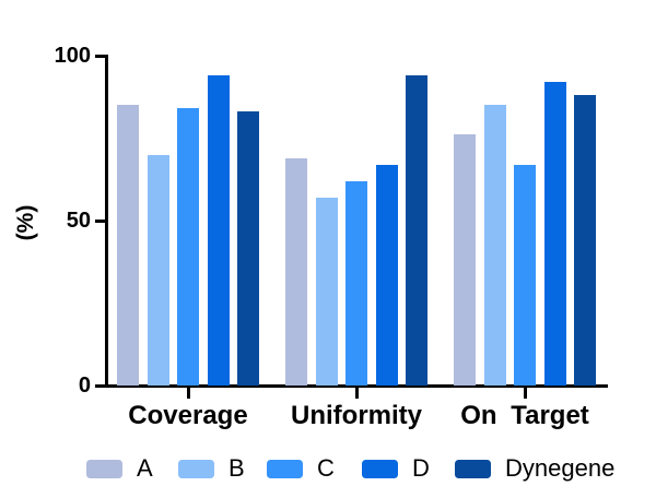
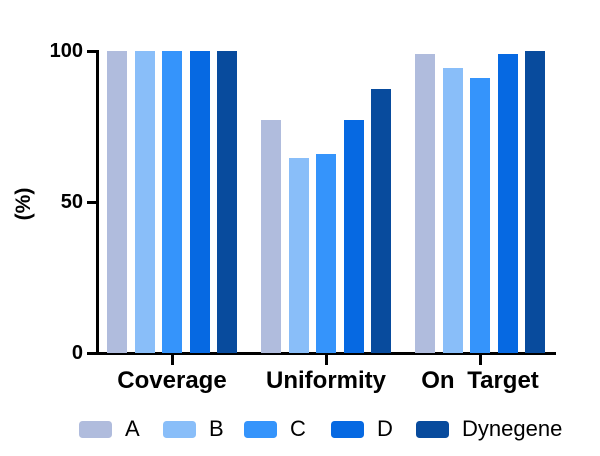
A/Coverage: 85 -> 100
B/Coverage: 70 -> 100
C/Coverage: 84 -> 100
D/Coverage: 94 -> 100
Dynegene/Coverage: 83 -> 100
A/Uniformity: 69 -> 77
B/Uniformity: 57 -> 64
C/Uniformity: 62 -> 66
D/Uniformity: 67 -> 77
Dynegene/Uniformity: 94 -> 88
A/On Target: 76 -> 99
B/On Target: 85 -> 94
C/On Target: 67 -> 91
D/On Target: 92 -> 99
Dynegene/On Target: 88 -> 100
